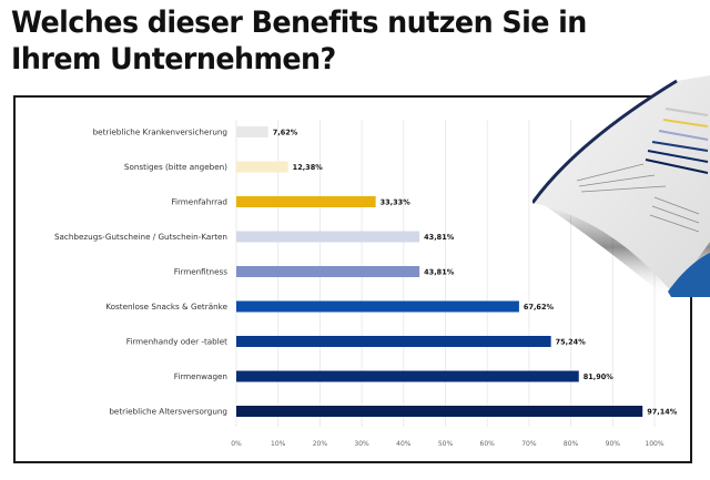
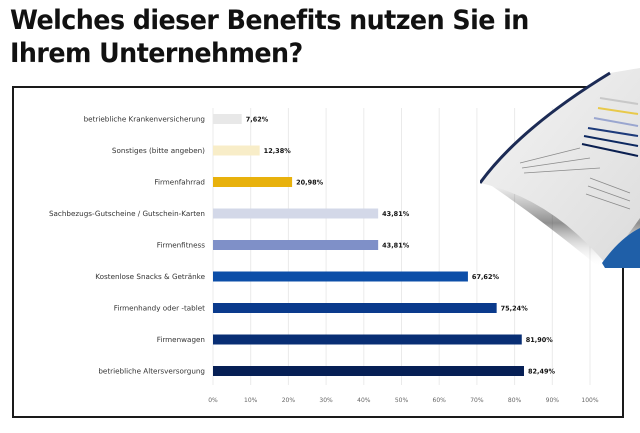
Firmenfahrrad: 33,33% -> 20,98%
betriebliche Altersversorgung: 97,14% -> 82,49%
